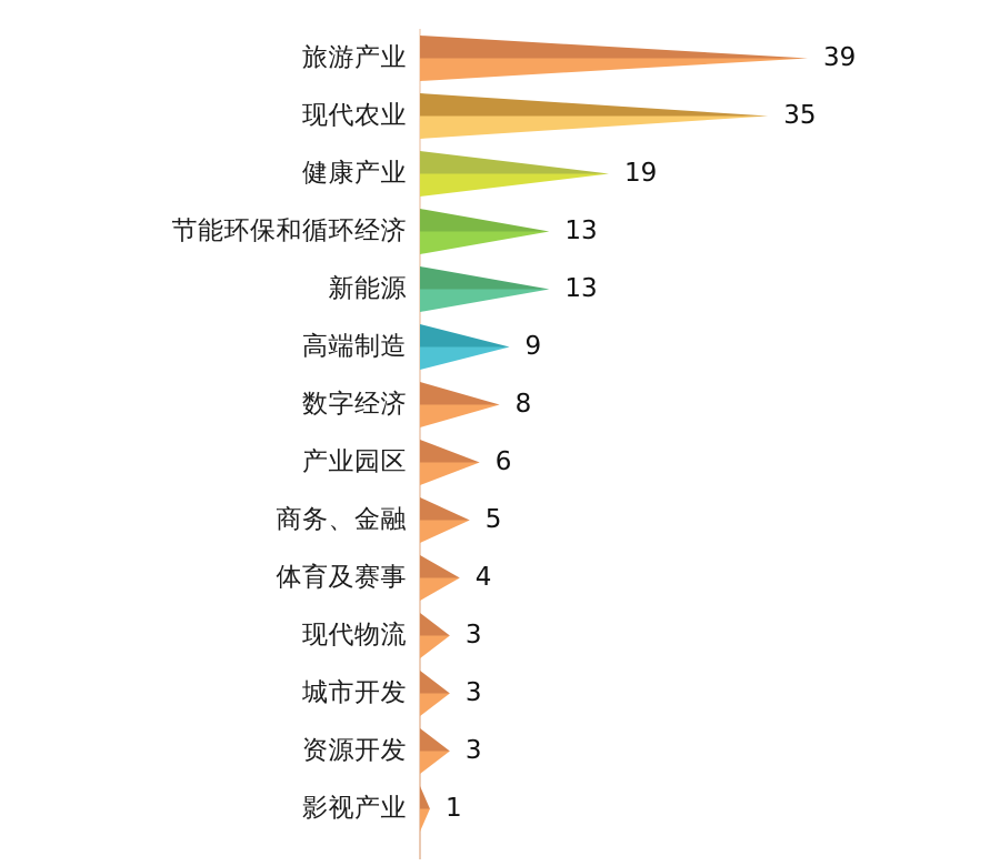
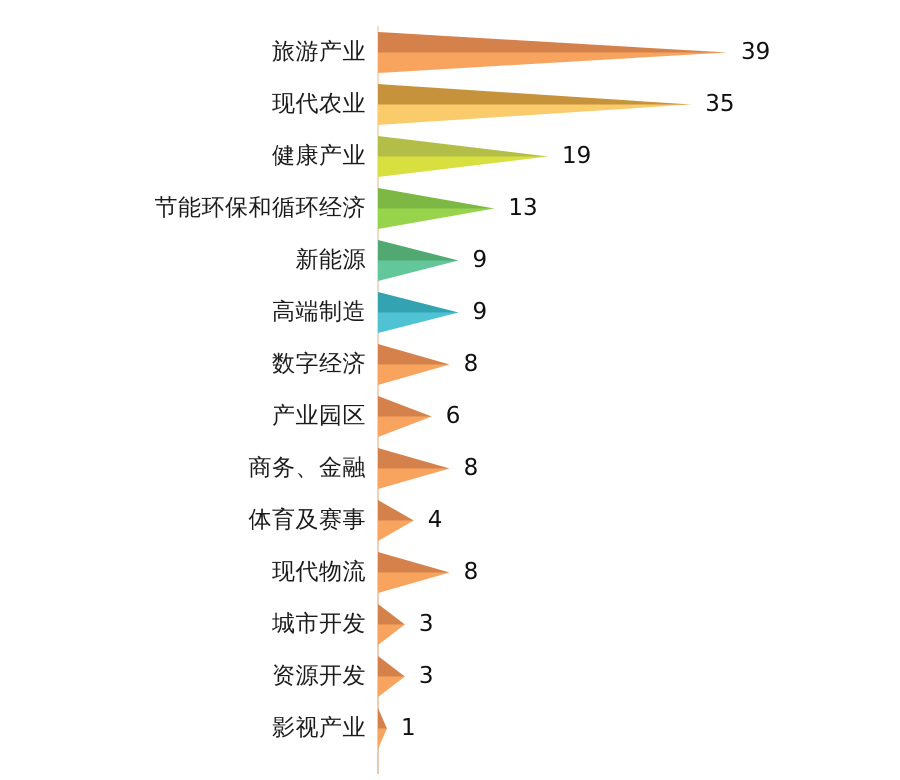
新能源: 13 -> 9
商务、金融: 5 -> 8
现代物流: 3 -> 8
